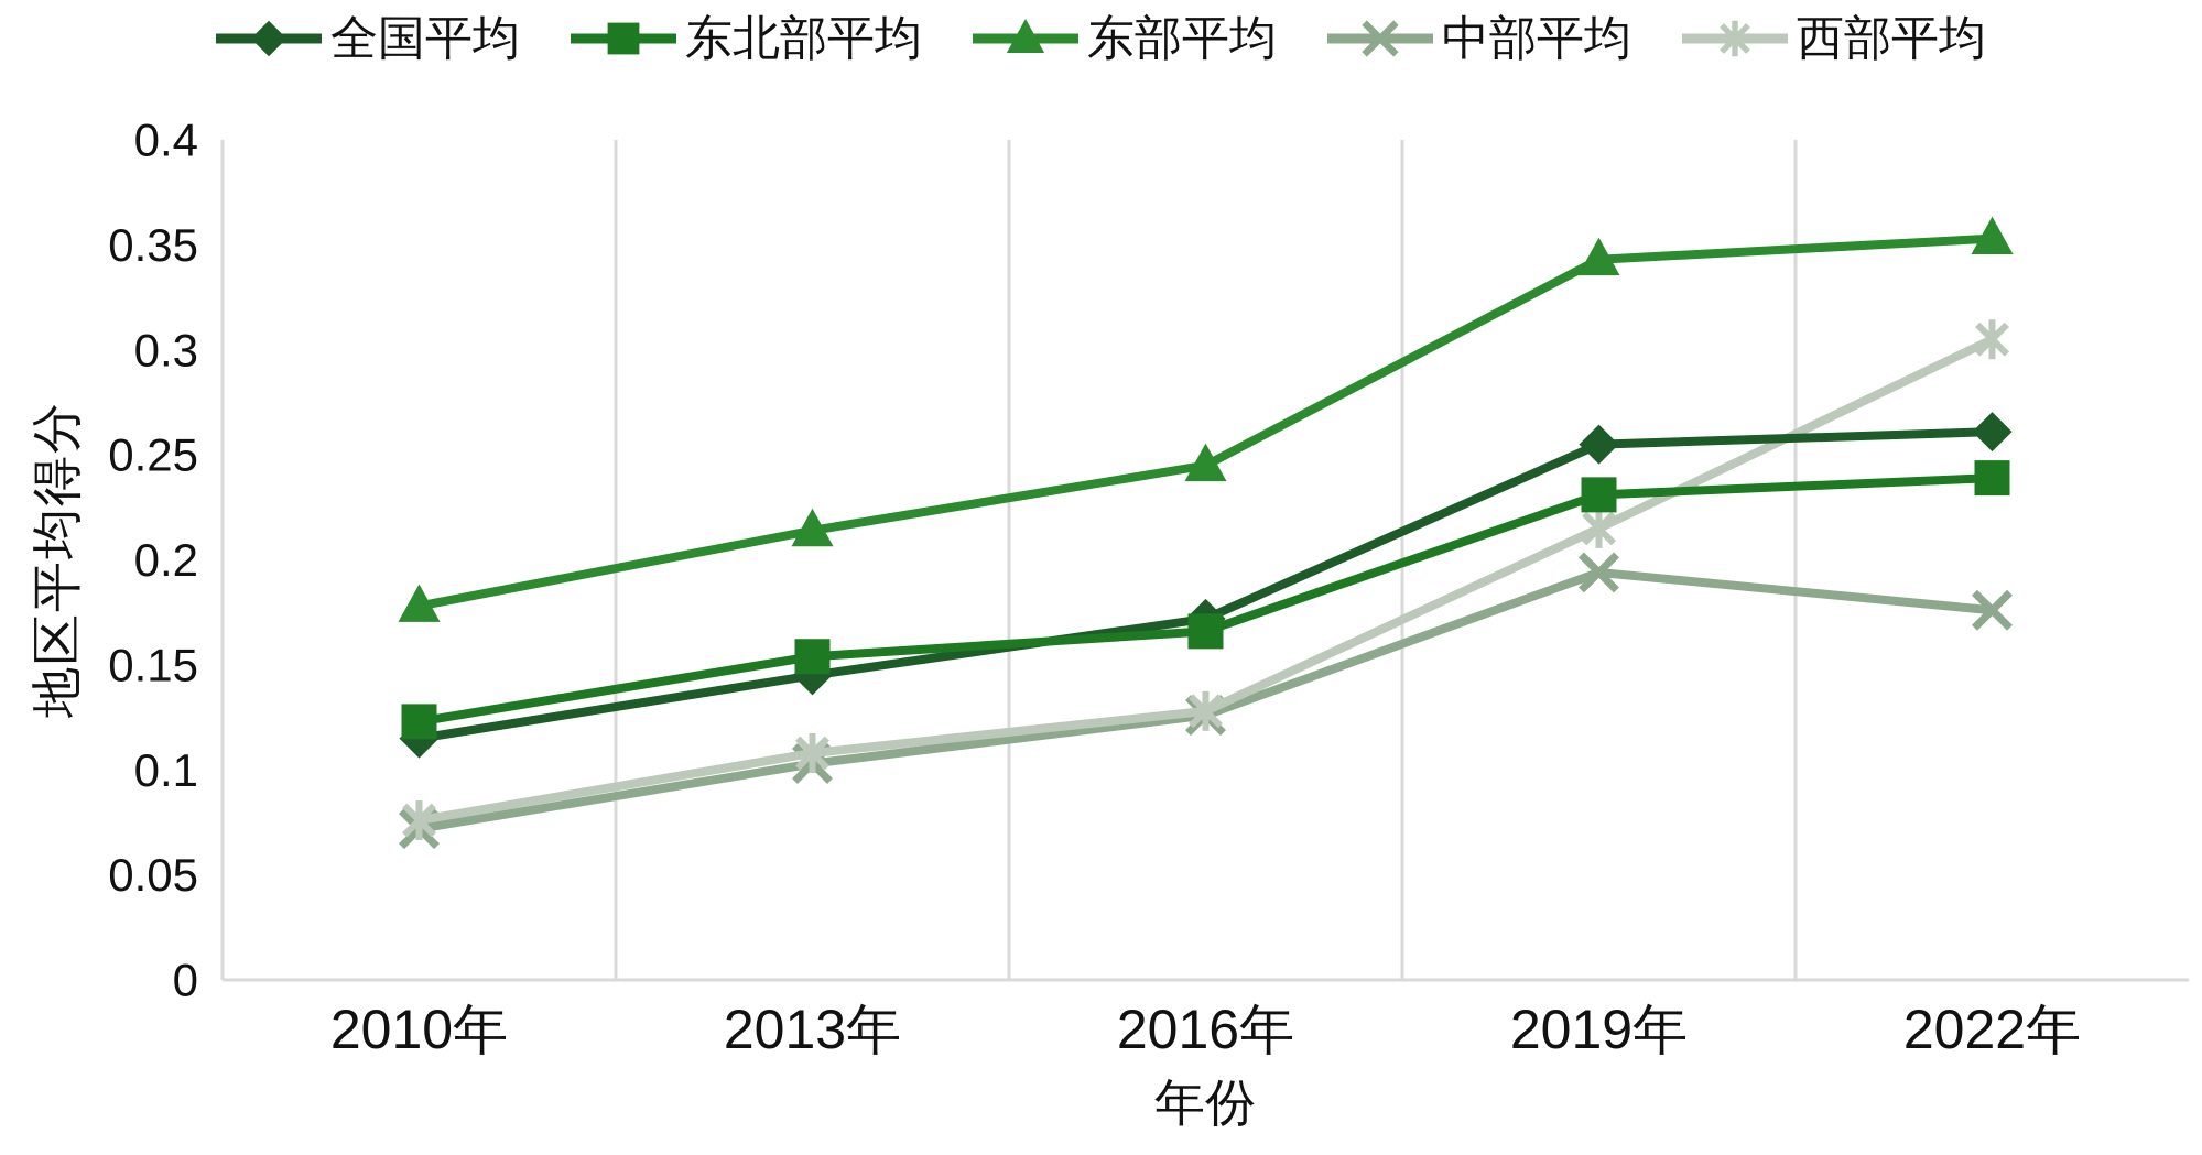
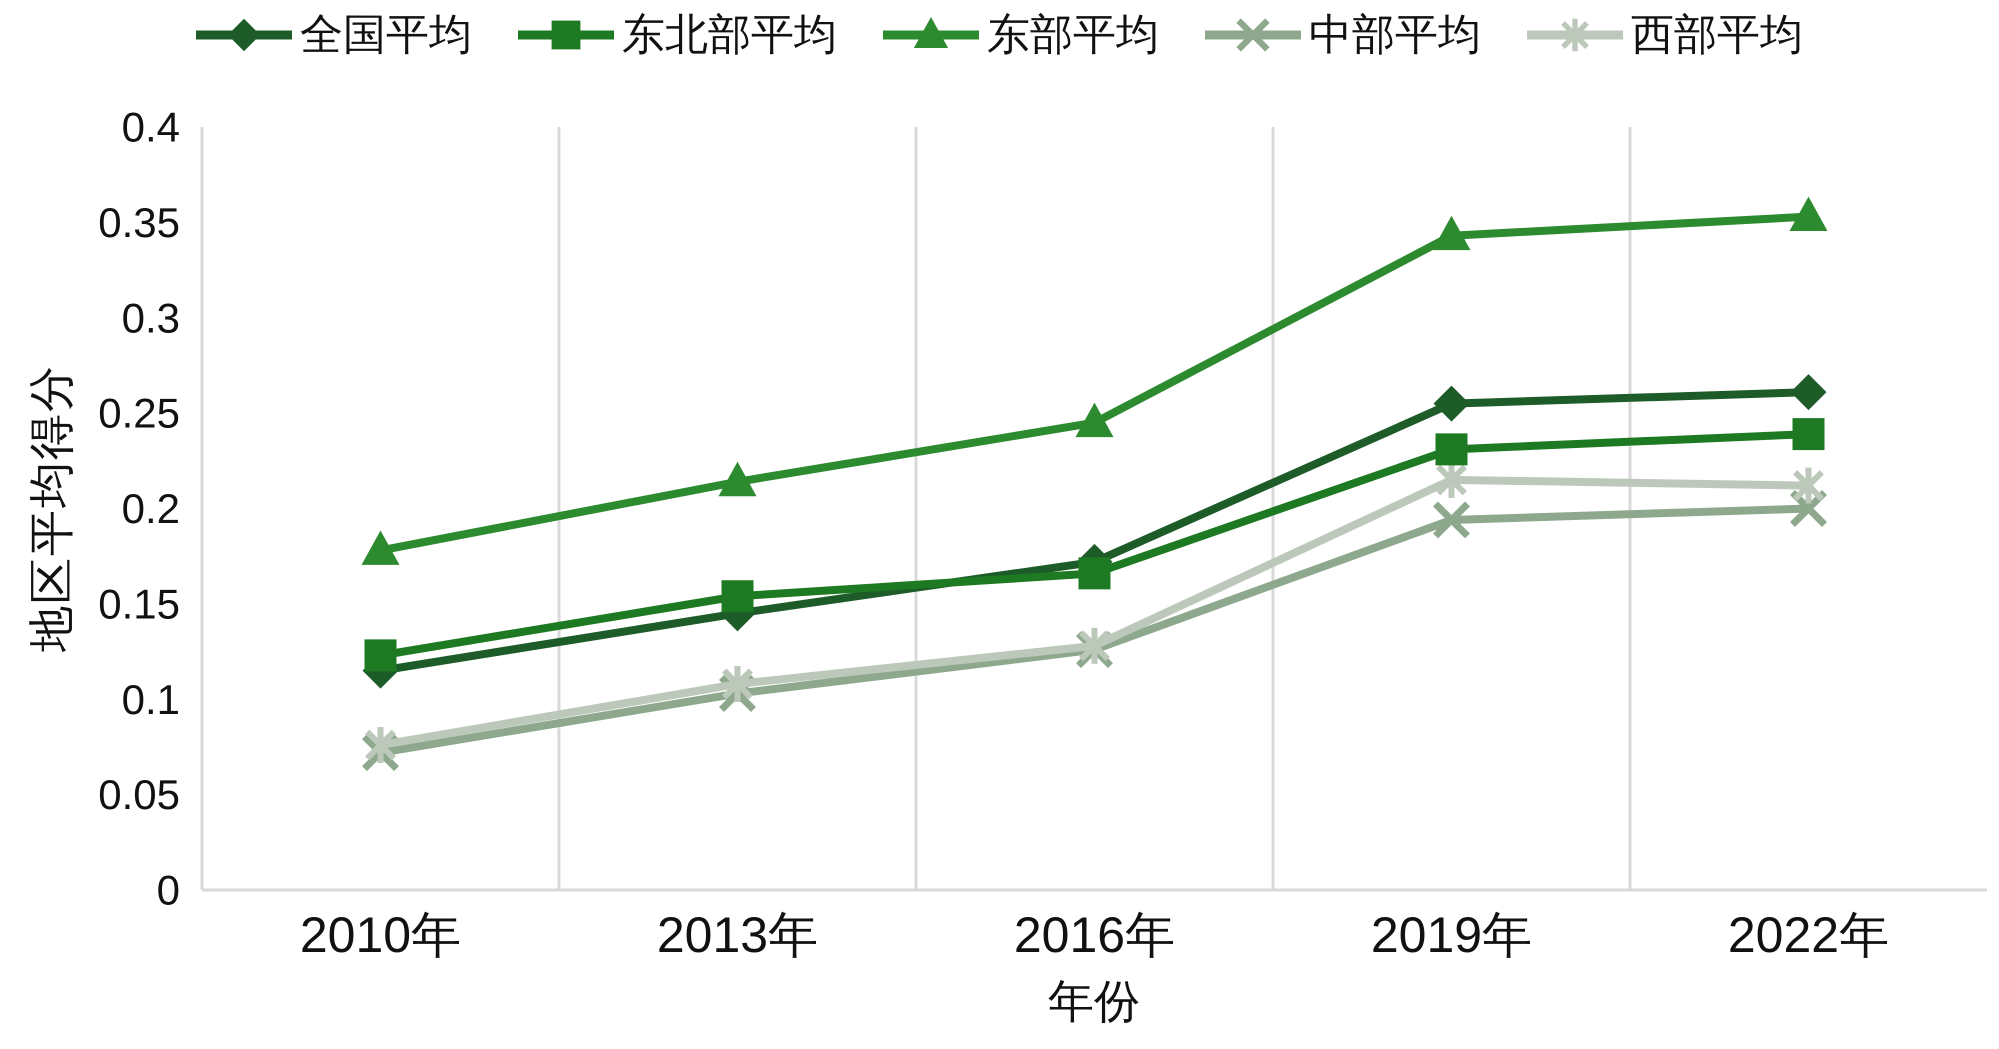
中部平均/2022年: 0.176 -> 0.200
西部平均/2022年: 0.305 -> 0.212
